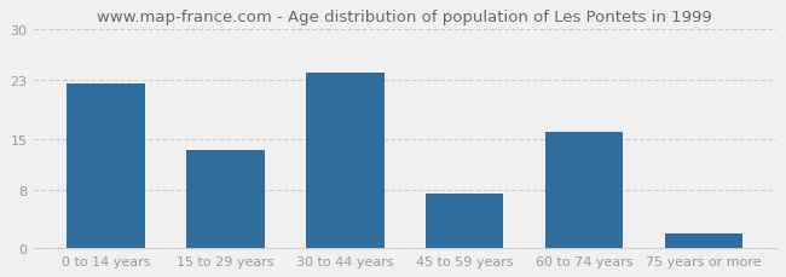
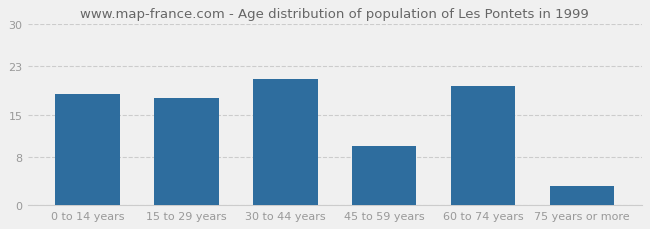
0 to 14 years: 22.5 -> 18.4
15 to 29 years: 13.5 -> 17.8
30 to 44 years: 24.0 -> 21.0
45 to 59 years: 7.5 -> 9.8
60 to 74 years: 16.0 -> 19.8
75 years or more: 2.0 -> 3.2
